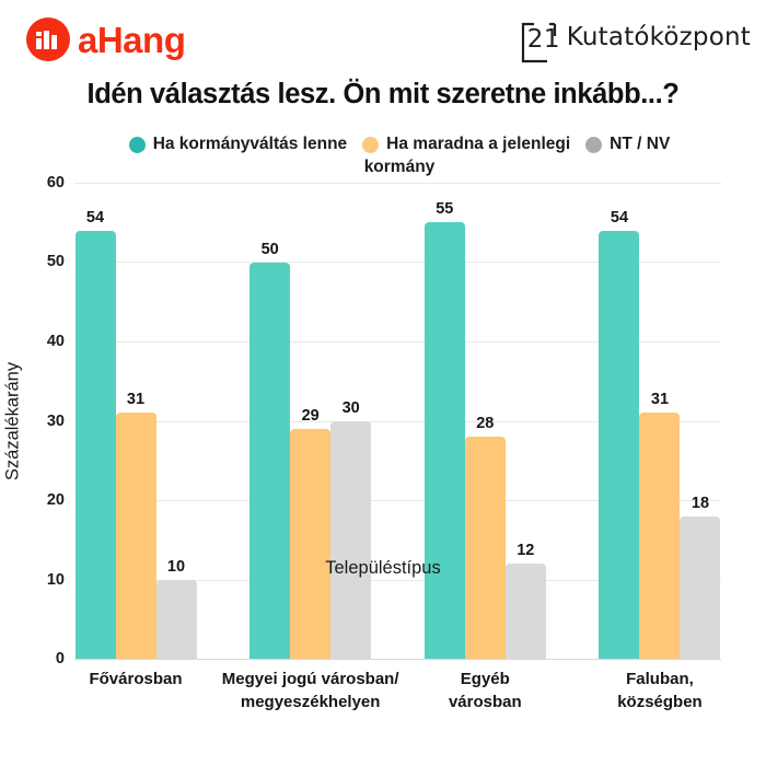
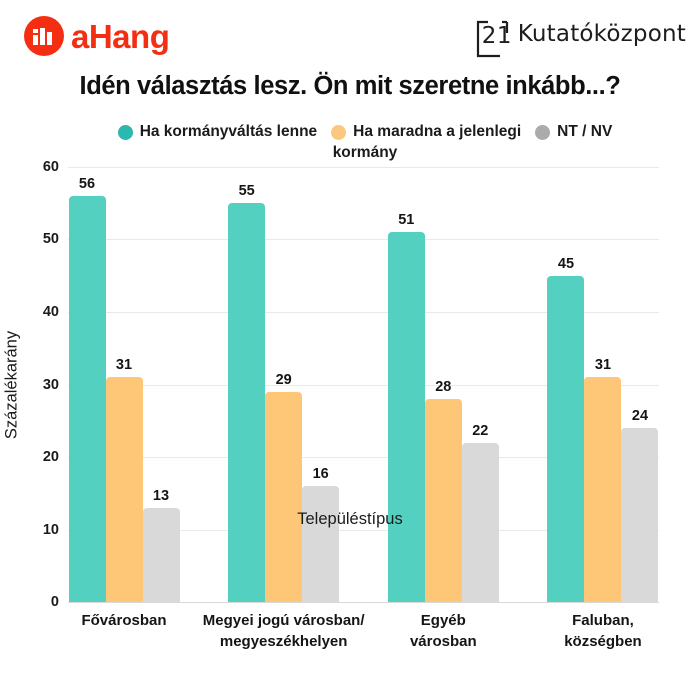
Ha kormányváltás lenne/Fővárosban: 54 -> 56
NT / NV/Fővárosban: 10 -> 13
Ha kormányváltás lenne/Megyei jogú városban/ megyeszékhelyen: 50 -> 55
NT / NV/Megyei jogú városban/ megyeszékhelyen: 30 -> 16
Ha kormányváltás lenne/Egyéb városban: 55 -> 51
NT / NV/Egyéb városban: 12 -> 22
Ha kormányváltás lenne/Faluban, községben: 54 -> 45
NT / NV/Faluban, községben: 18 -> 24
